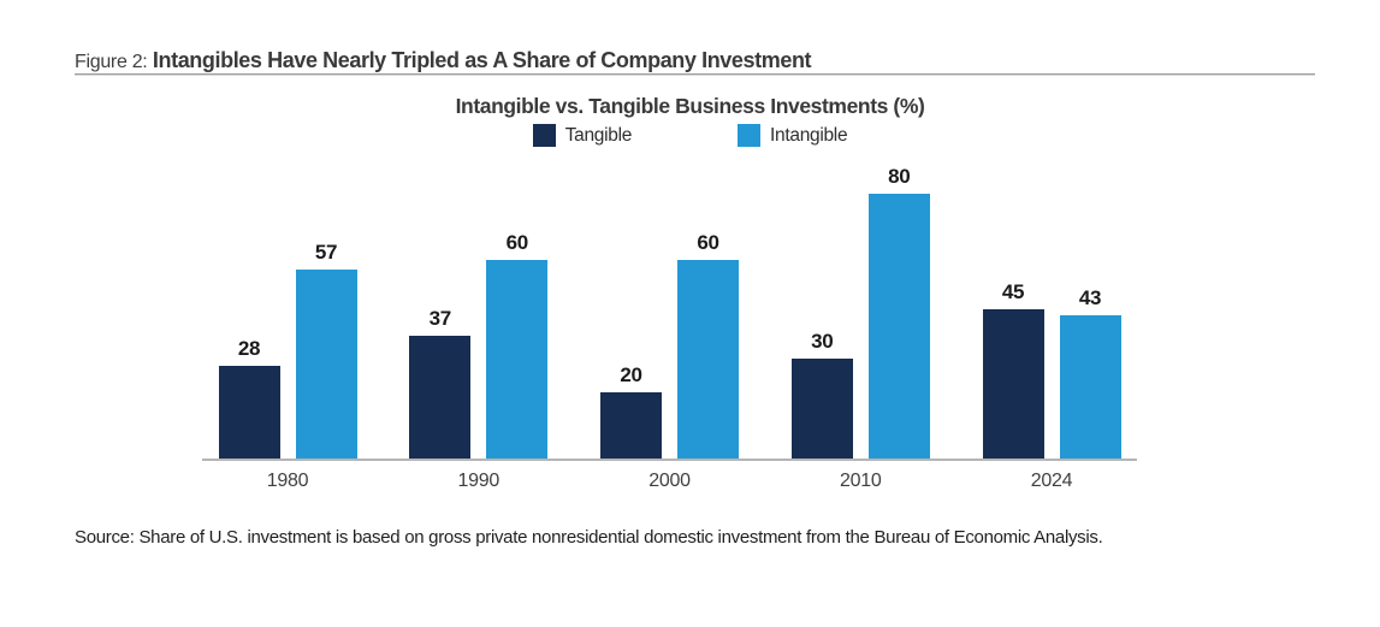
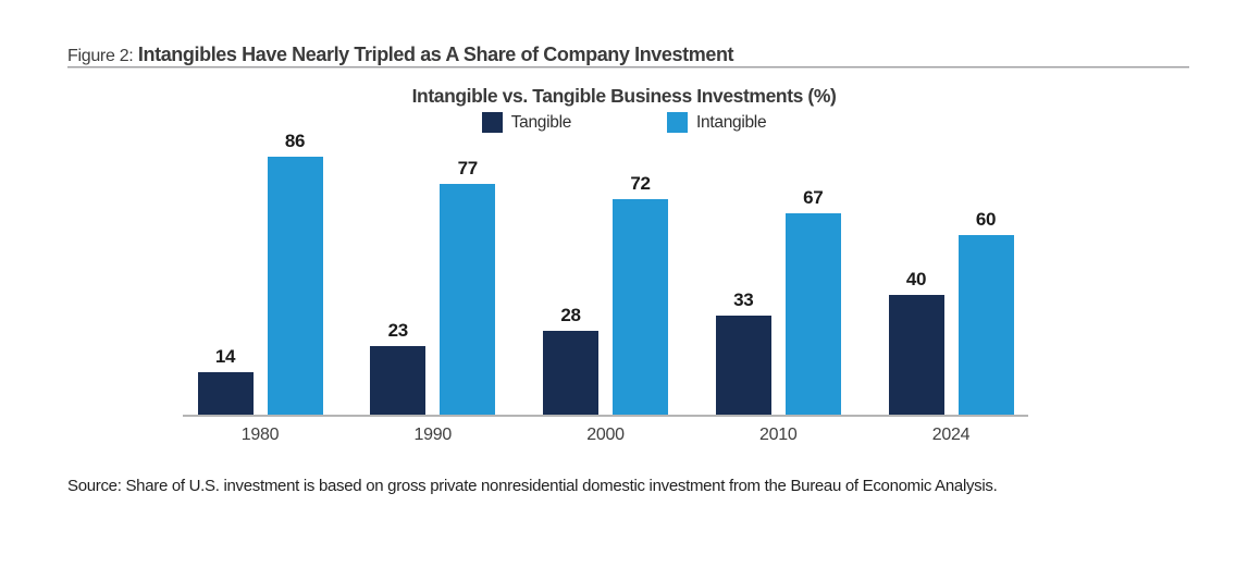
Tangible/1980: 28 -> 14
Intangible/1980: 57 -> 86
Tangible/1990: 37 -> 23
Intangible/1990: 60 -> 77
Tangible/2000: 20 -> 28
Intangible/2000: 60 -> 72
Tangible/2010: 30 -> 33
Intangible/2010: 80 -> 67
Tangible/2024: 45 -> 40
Intangible/2024: 43 -> 60
